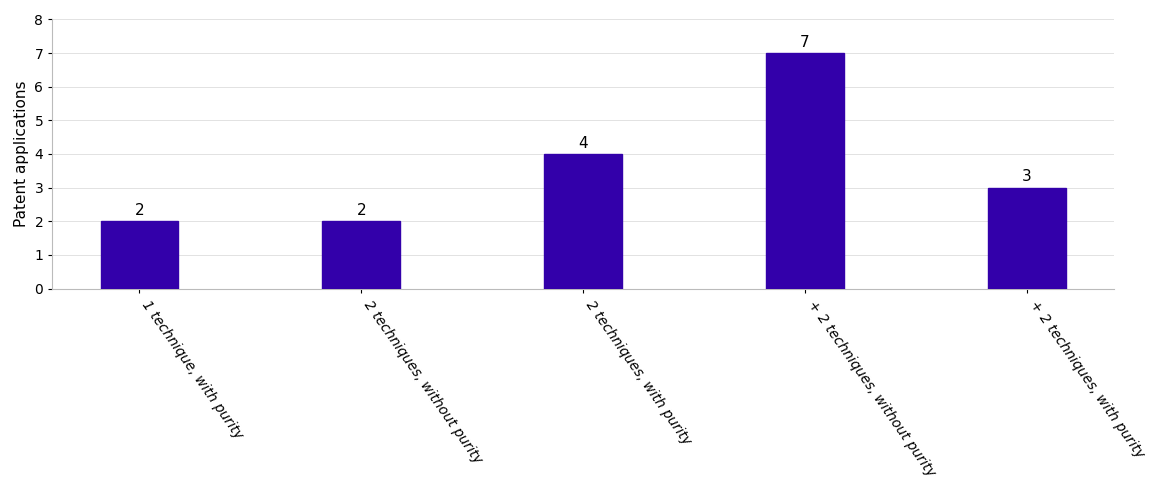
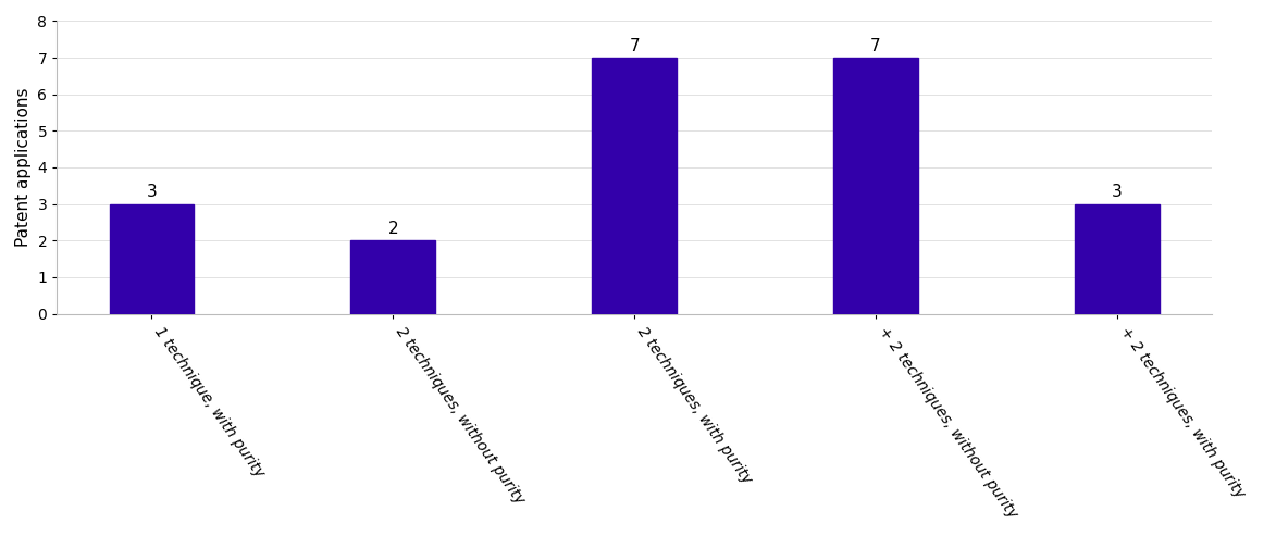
1 technique, with purity: 2 -> 3
2 techniques, with purity: 4 -> 7
